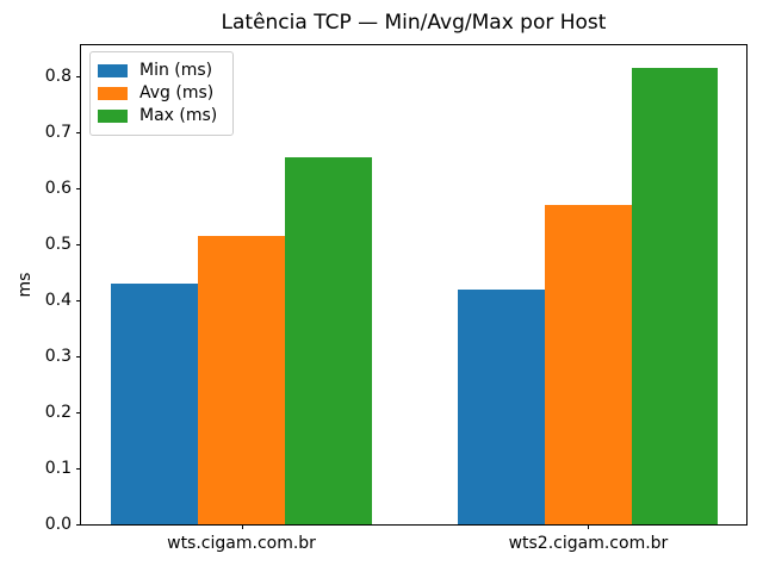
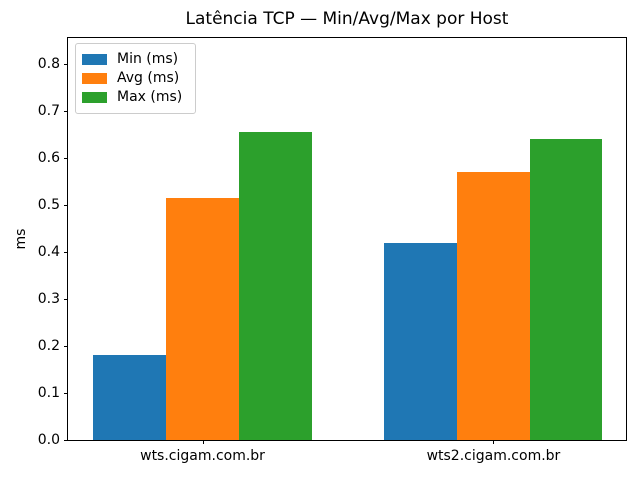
Min (ms)/wts.cigam.com.br: 0.43 -> 0.18
Max (ms)/wts2.cigam.com.br: 0.81 -> 0.64
